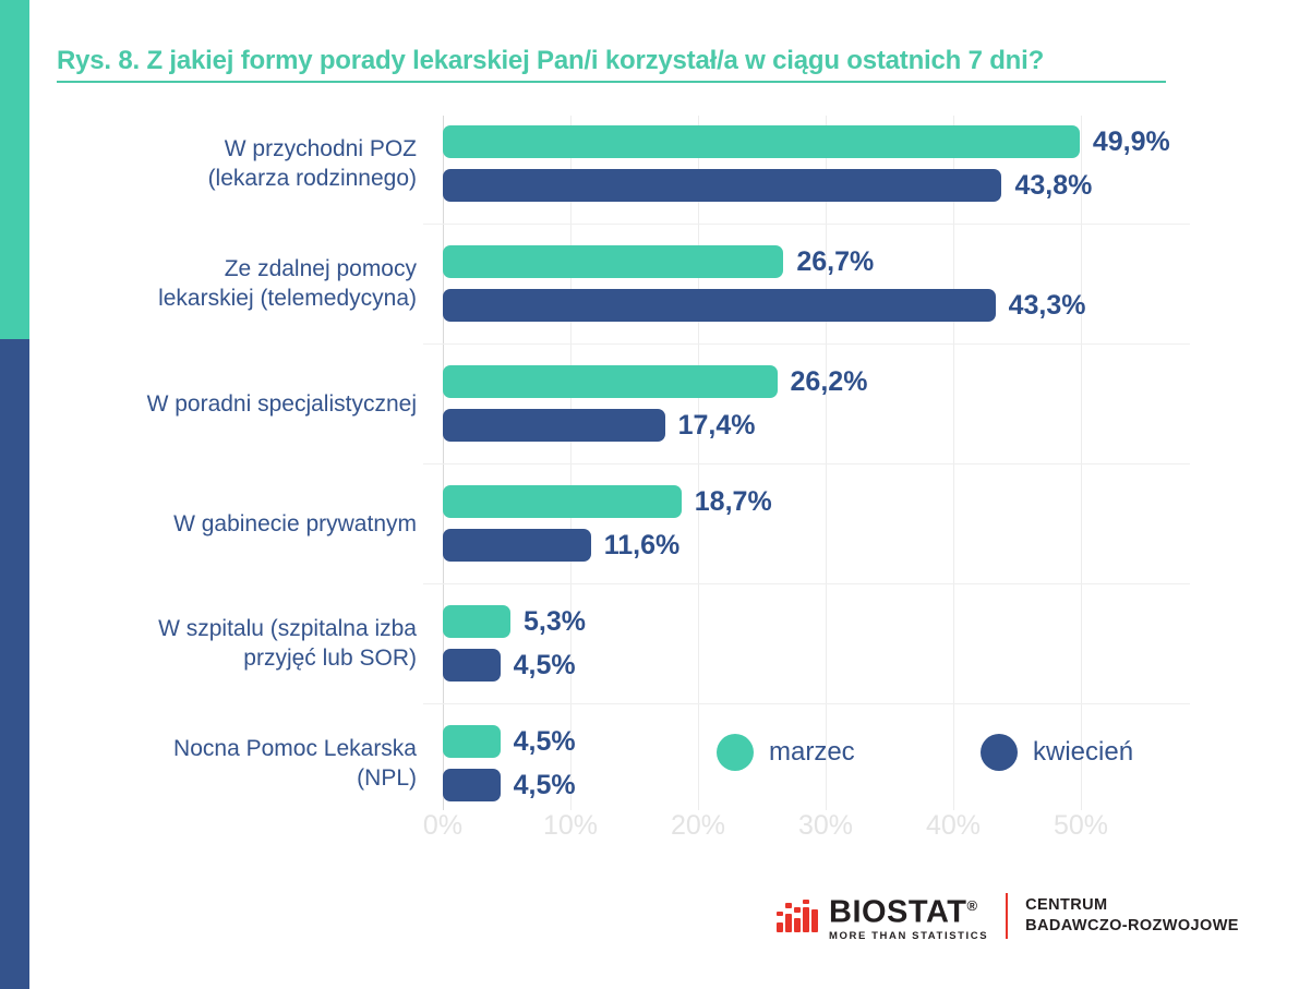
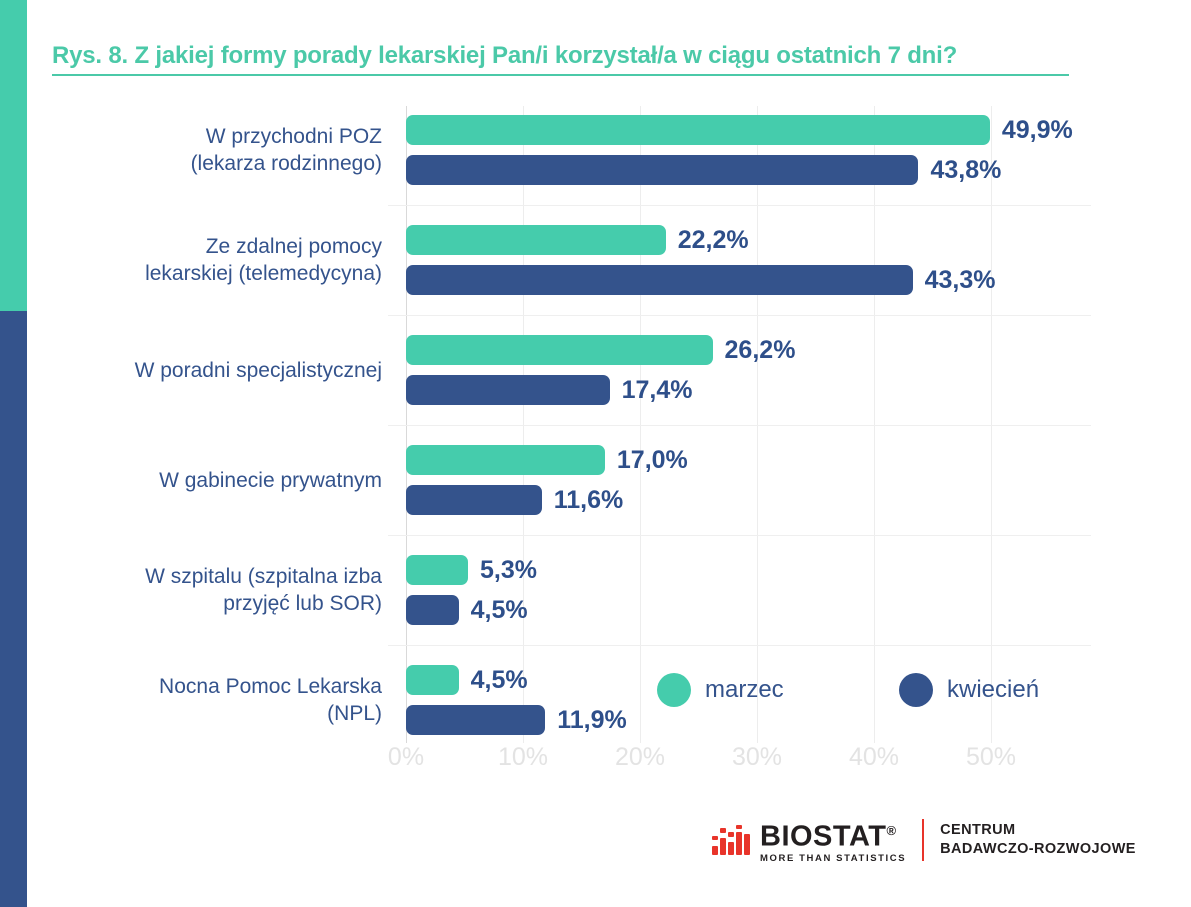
marzec/Ze zdalnej pomocy lekarskiej (telemedycyna): 26,7% -> 22,2%
marzec/W gabinecie prywatnym: 18,7% -> 17,0%
kwiecień/Nocna Pomoc Lekarska (NPL): 4,5% -> 11,9%
